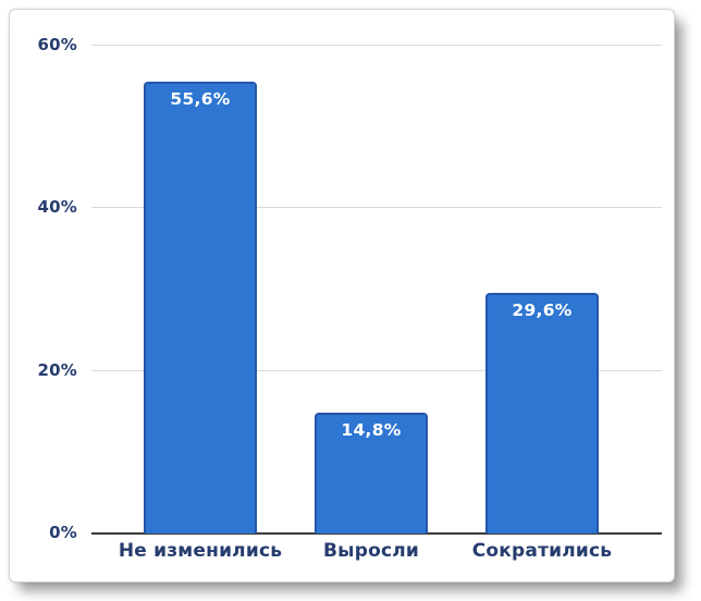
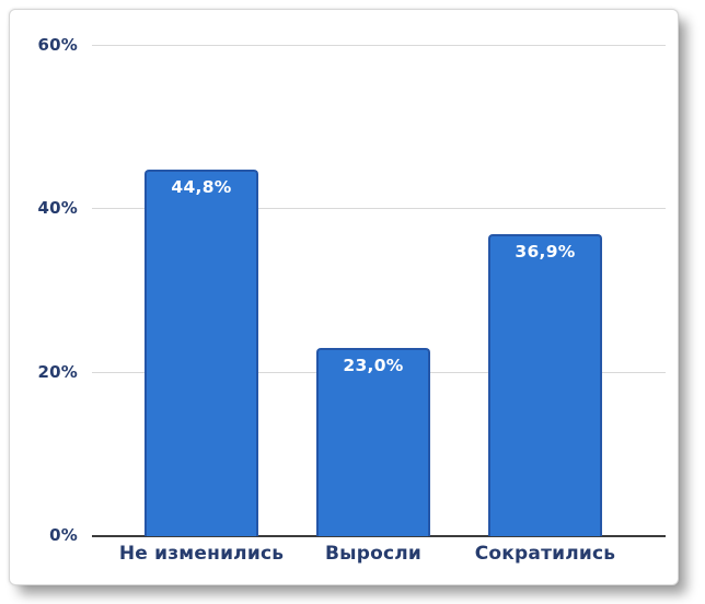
Не изменились: 55,6% -> 44,8%
Выросли: 14,8% -> 23,0%
Сократились: 29,6% -> 36,9%
